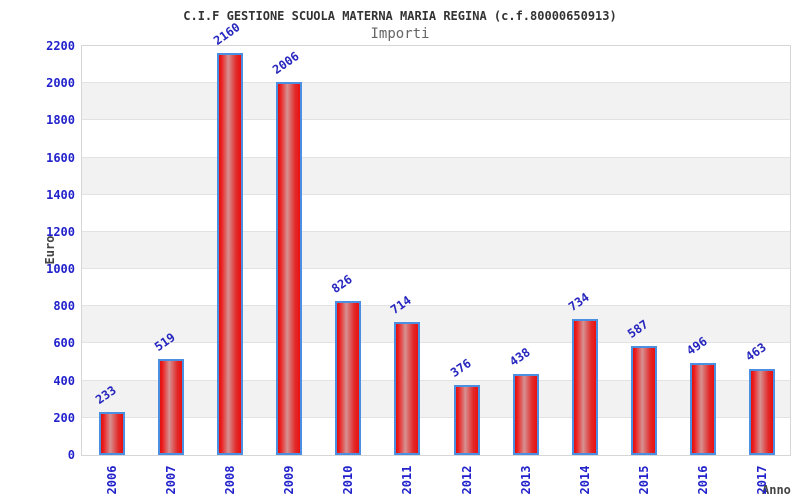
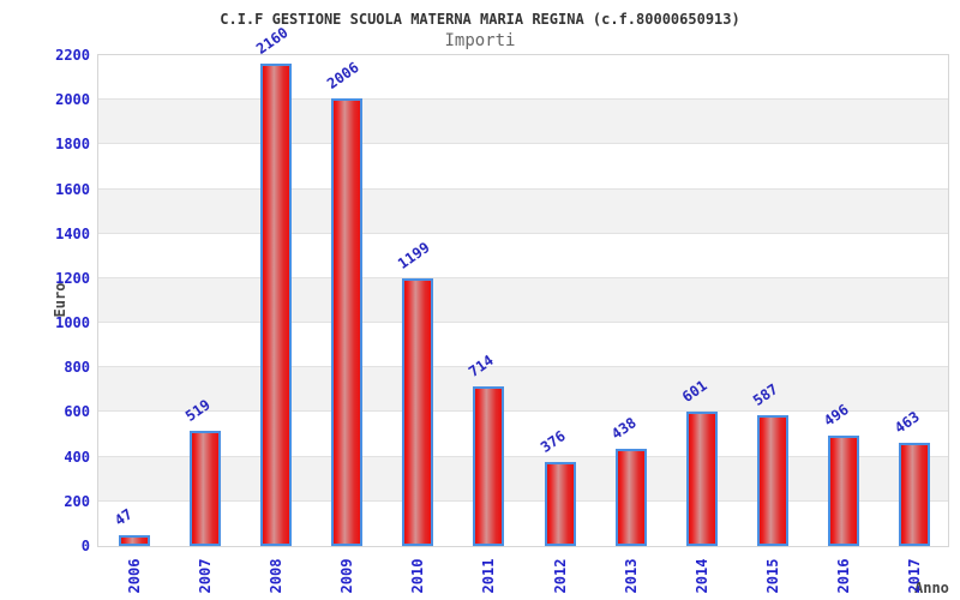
2006: 233 -> 47
2010: 826 -> 1199
2014: 734 -> 601
